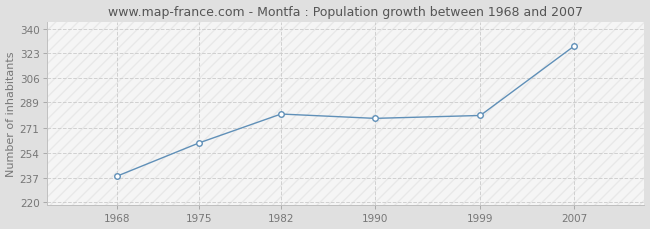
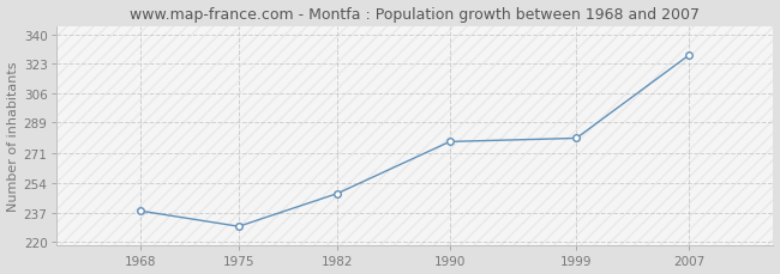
1975: 261 -> 229
1982: 281 -> 248
